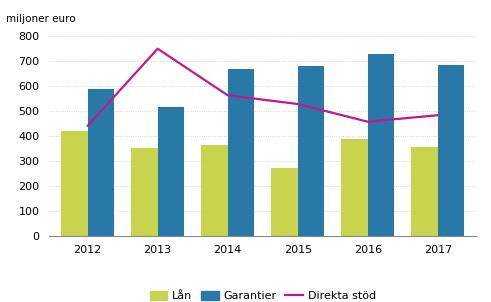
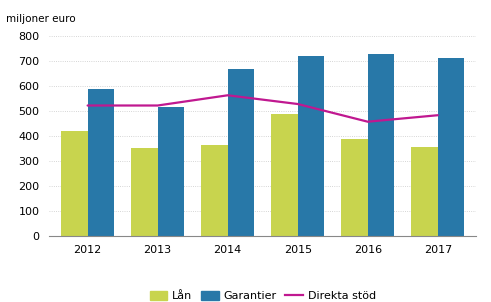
Direkta stöd/2012: 440 -> 522
Direkta stöd/2013: 750 -> 522
Lån/2015: 270 -> 488
Garantier/2015: 680 -> 720
Garantier/2017: 685 -> 712
